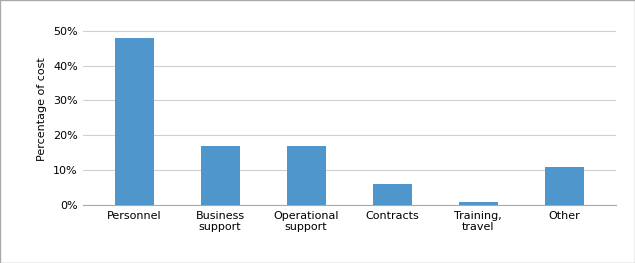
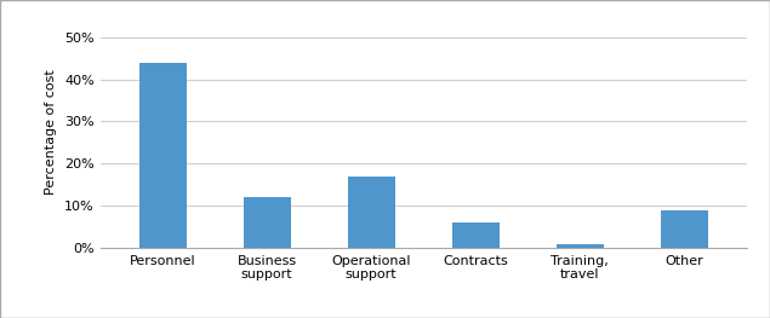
Personnel: 48% -> 44%
Business support: 17% -> 12%
Other: 11% -> 9%
